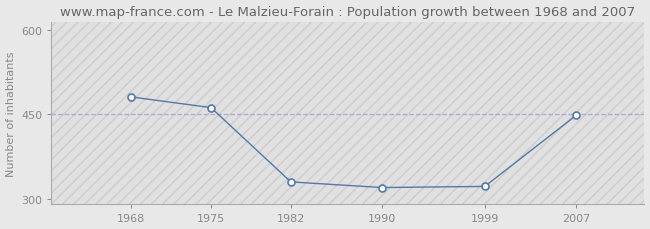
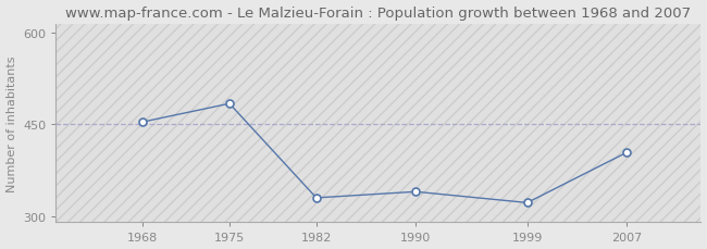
1968: 481 -> 454
1975: 462 -> 484
1990: 320 -> 340
2007: 448 -> 404
